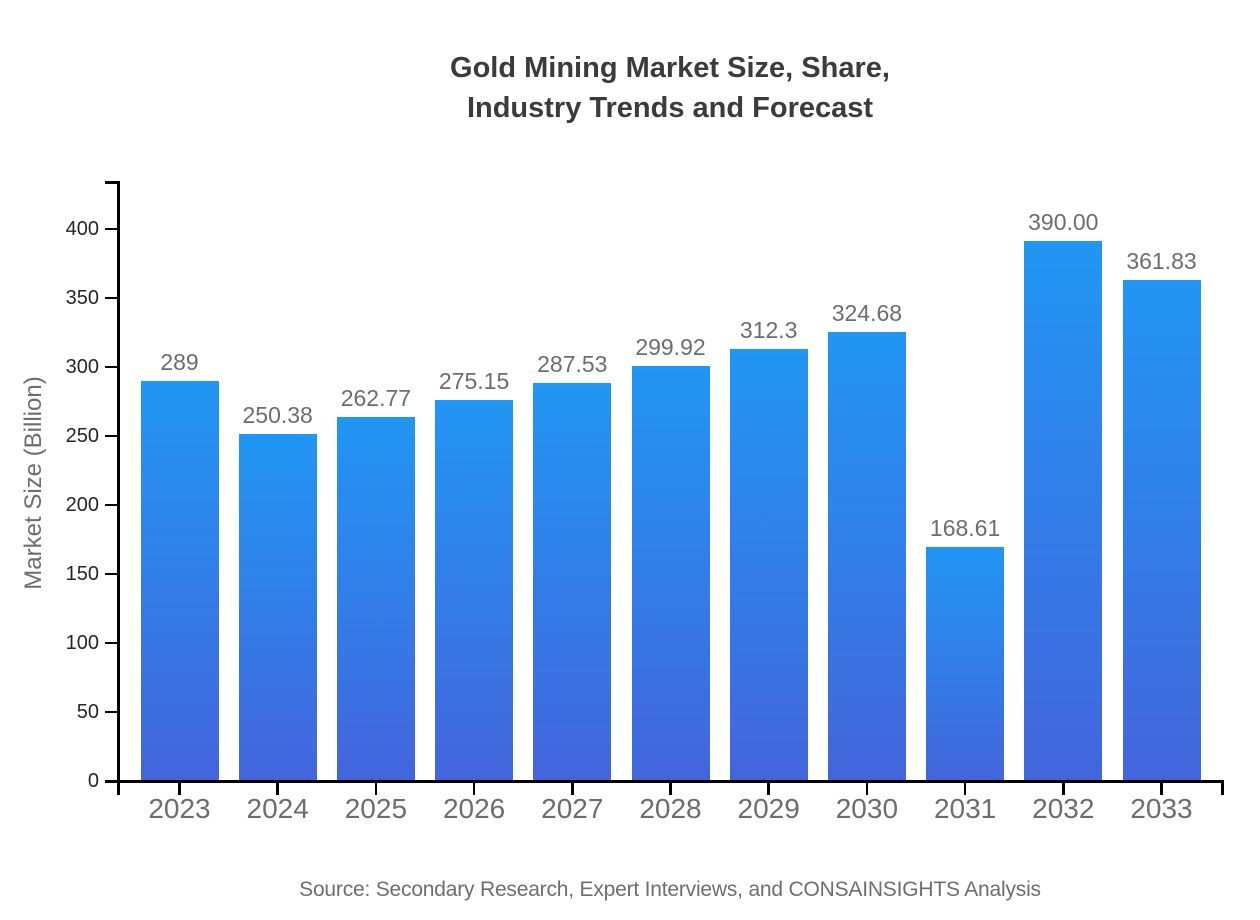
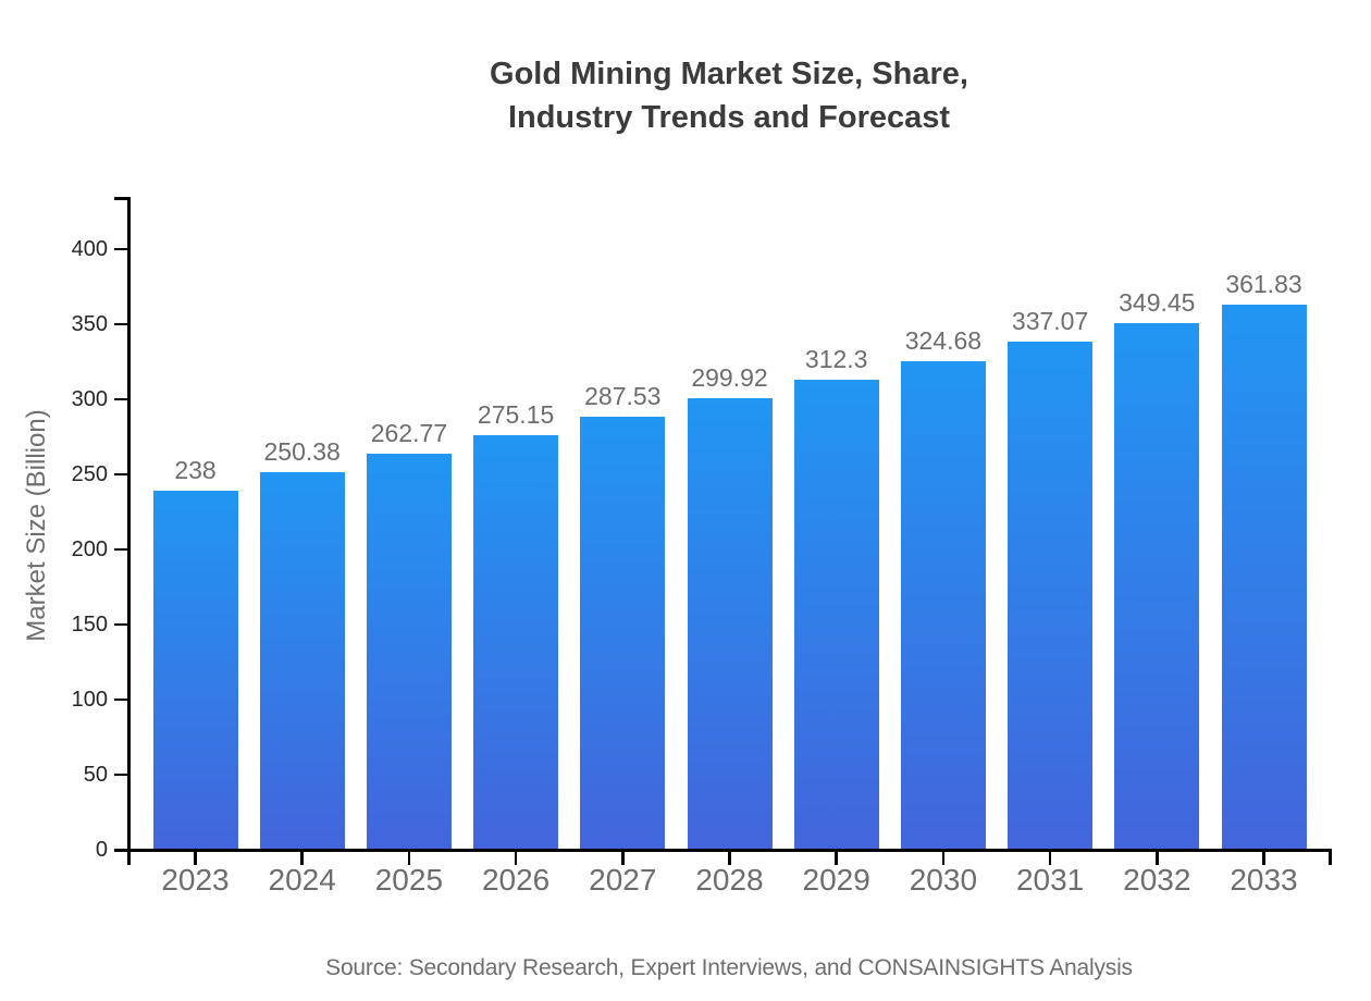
2023: 289 -> 238
2031: 168.61 -> 337.07
2032: 390.00 -> 349.45
